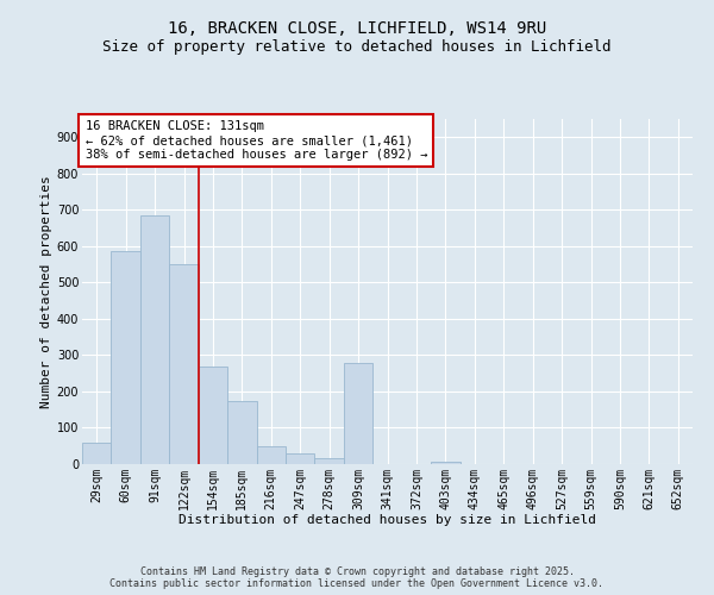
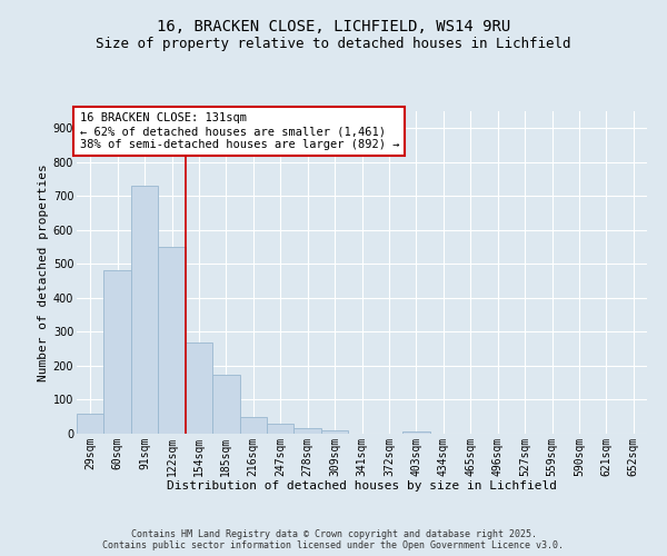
60sqm: 585 -> 480
91sqm: 685 -> 730
309sqm: 280 -> 10
